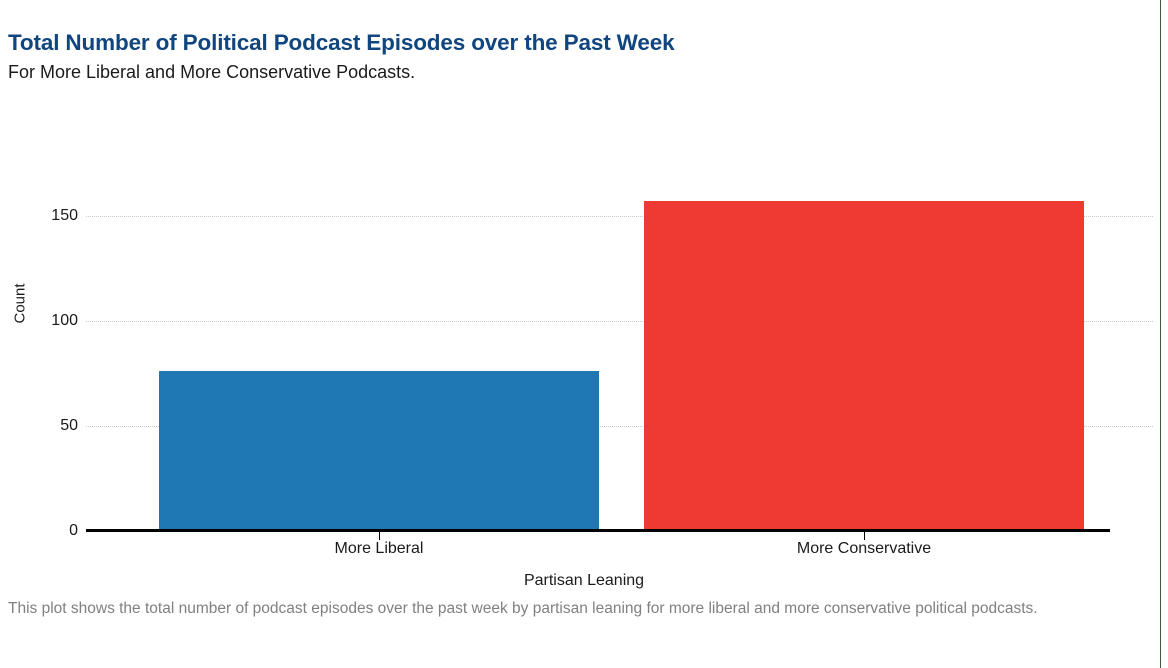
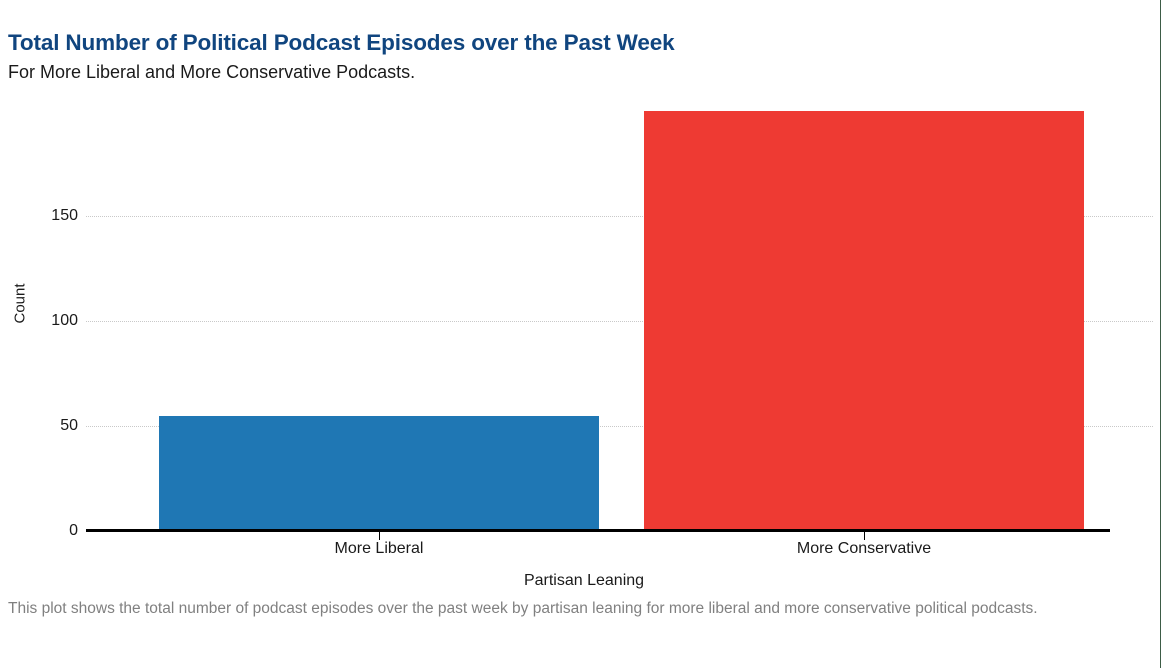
More Liberal: 76 -> 55
More Conservative: 157 -> 200
